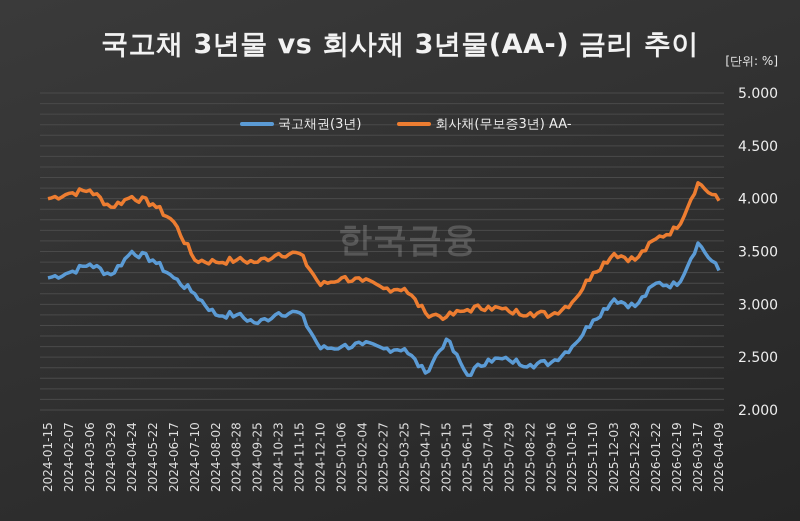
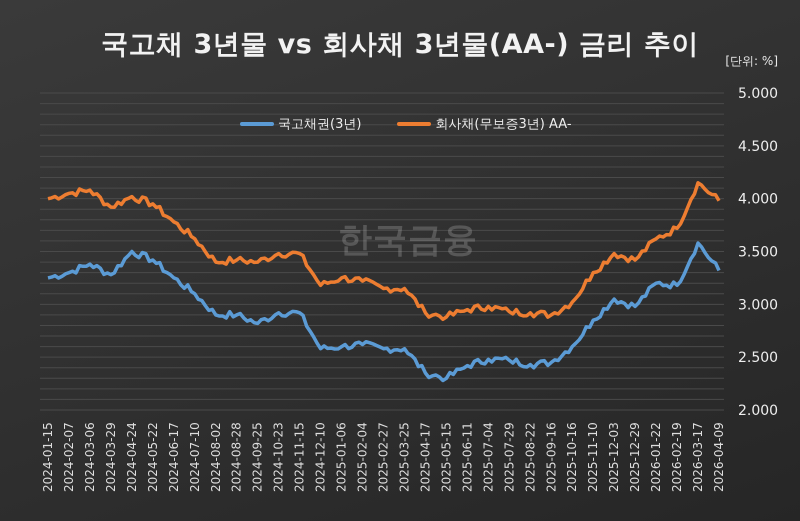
회사채(무보증3년) AA-/2024-07-10: 3.42 -> 3.62
국고채권(3년)/2025-05-15: 2.67 -> 2.30
국고채권(3년)/2025-06-11: 2.33 -> 2.42
